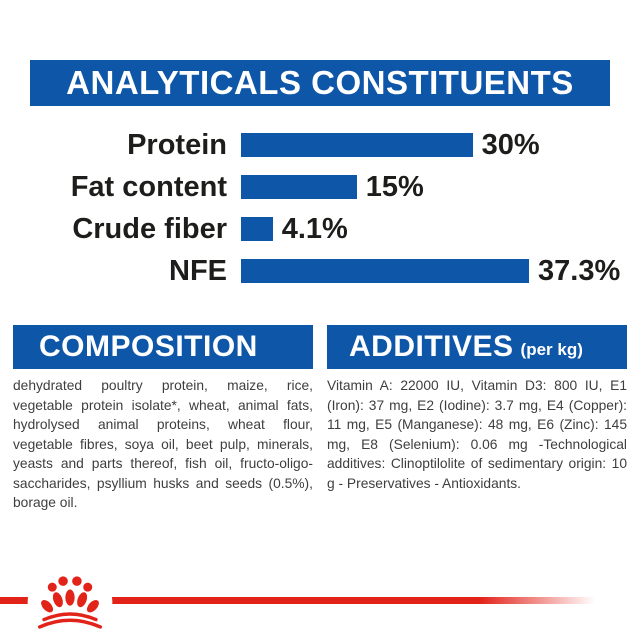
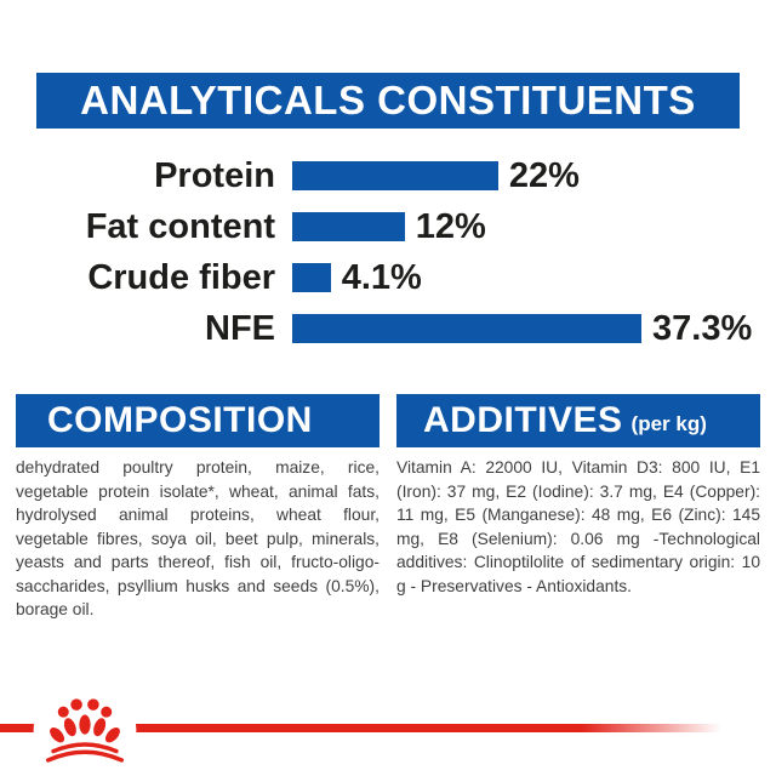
Protein: 30% -> 22%
Fat content: 15% -> 12%
